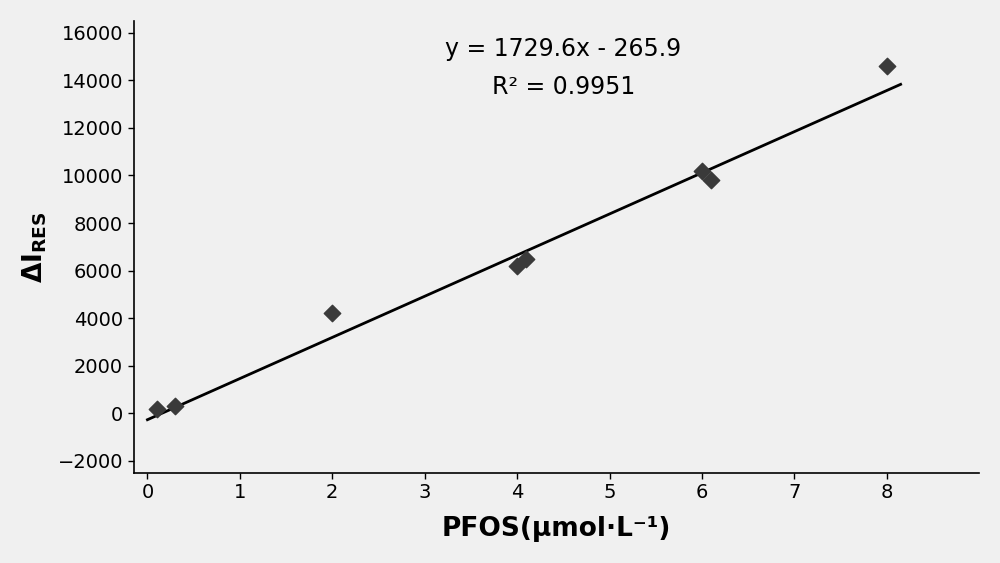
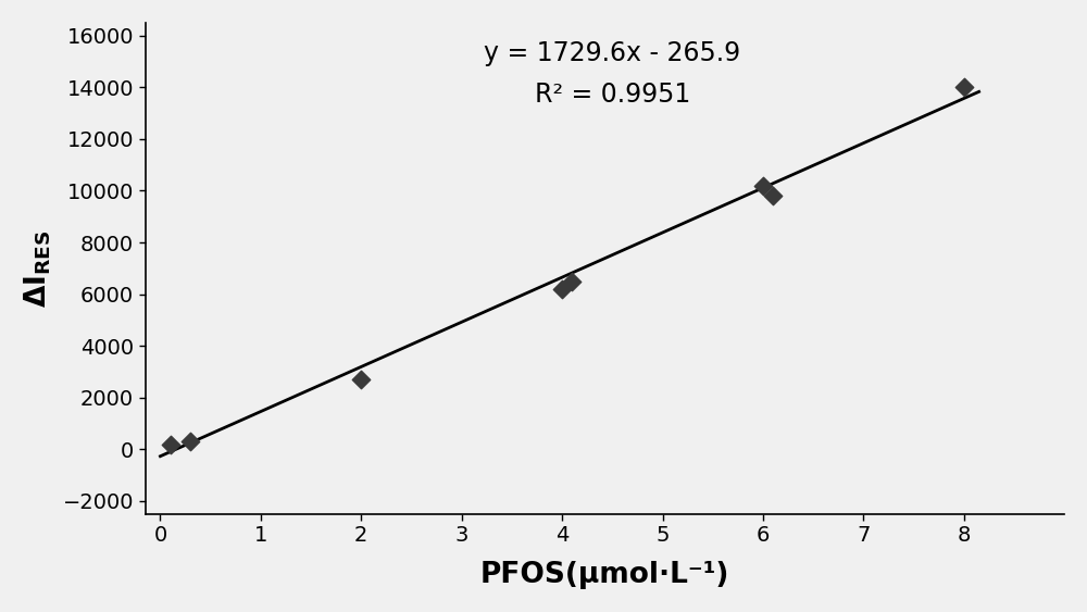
2: 4200 -> 2700
8: 14600 -> 14000
